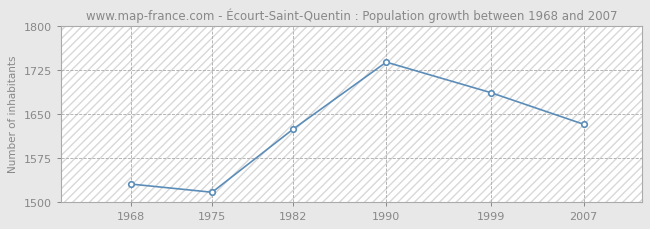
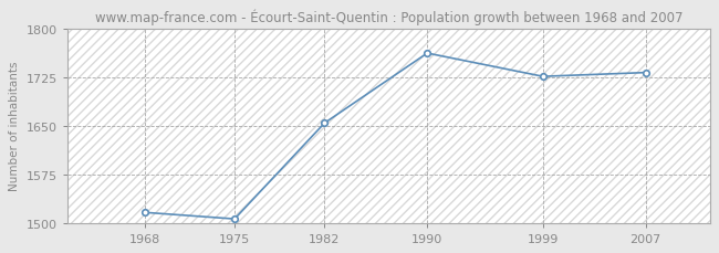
1968: 1530 -> 1516
1975: 1516 -> 1506
1982: 1624 -> 1654
1990: 1738 -> 1762
1999: 1686 -> 1726
2007: 1632 -> 1732
